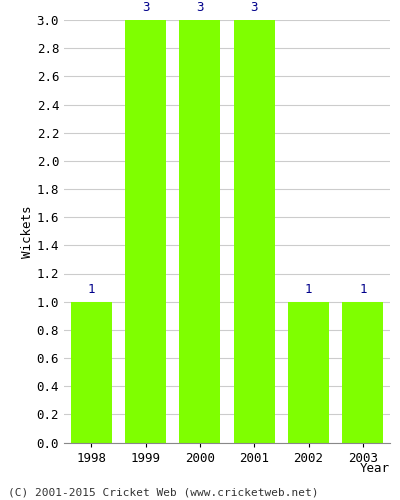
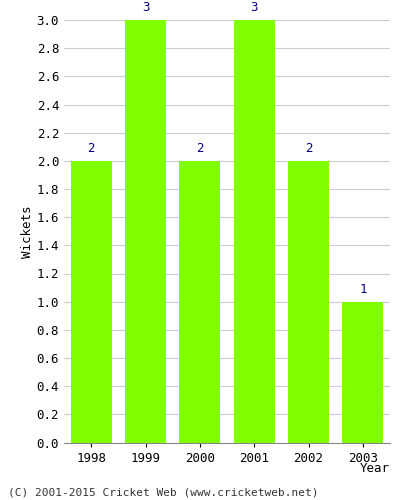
1998: 1 -> 2
2000: 3 -> 2
2002: 1 -> 2
